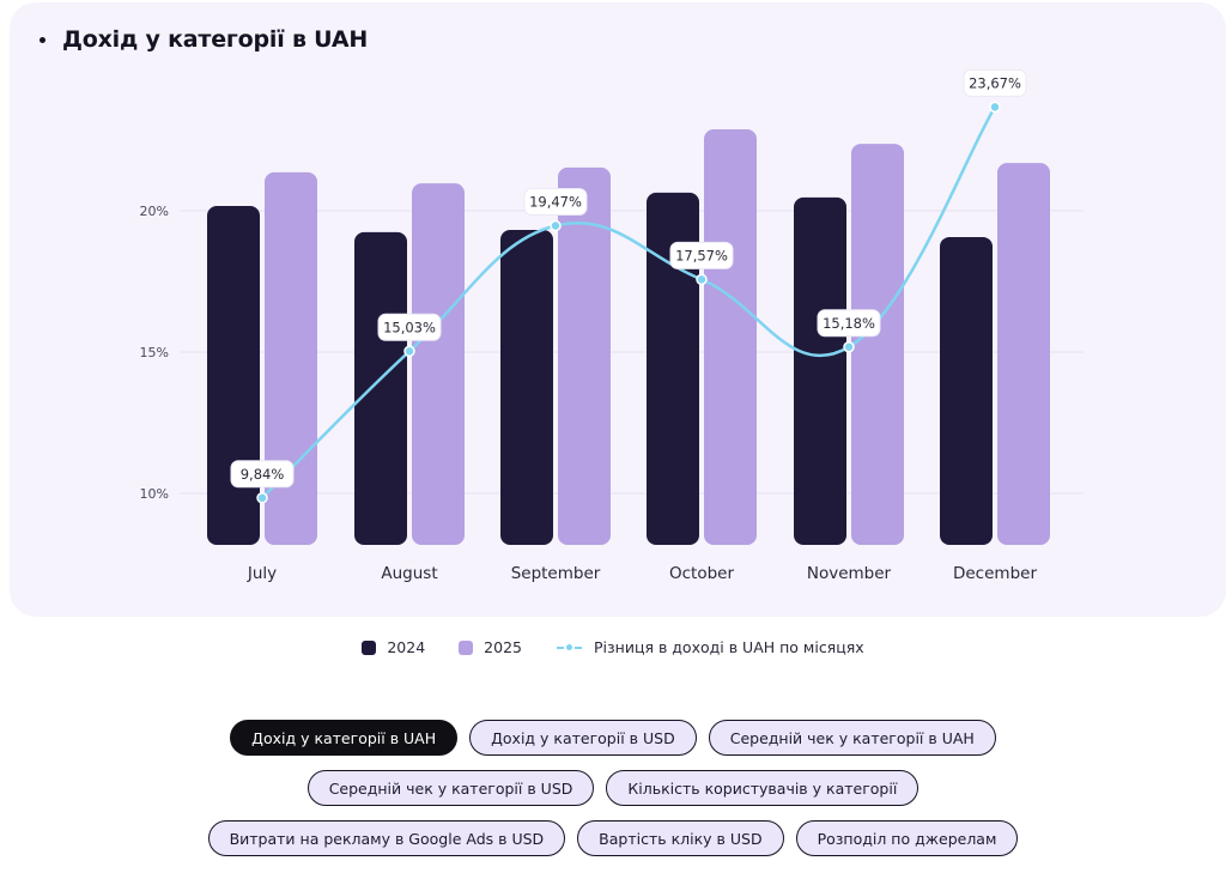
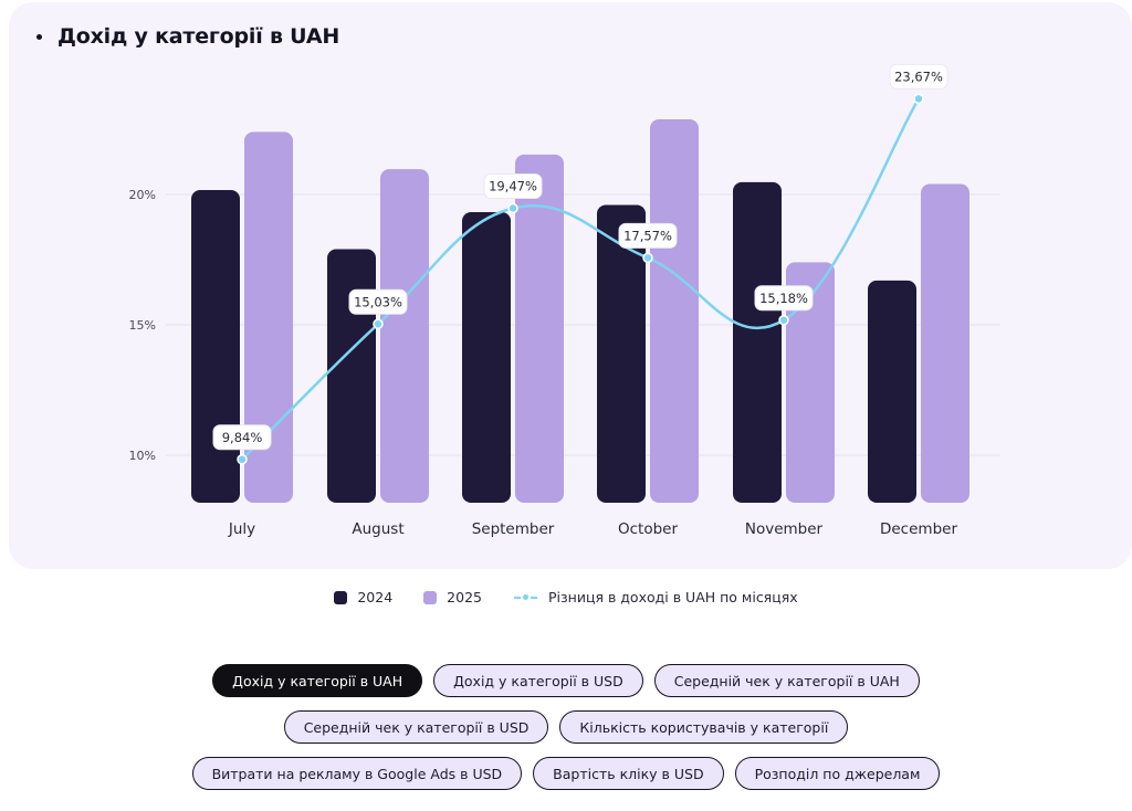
2025/July: 21.4% -> 22.4%
2024/August: 19.2% -> 17.9%
2024/October: 20.6% -> 19.6%
2025/November: 22.4% -> 17.4%
2024/December: 19.1% -> 16.7%
2025/December: 21.7% -> 20.4%
